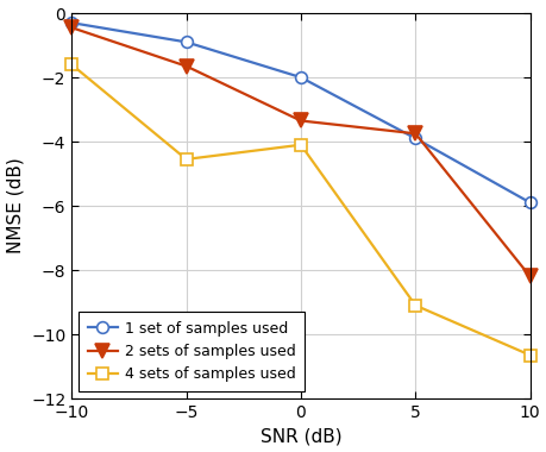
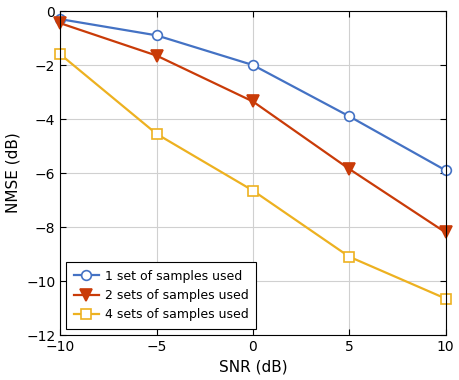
4 sets of samples used/0: -4.10 -> -6.65
2 sets of samples used/5: -3.75 -> -5.85
